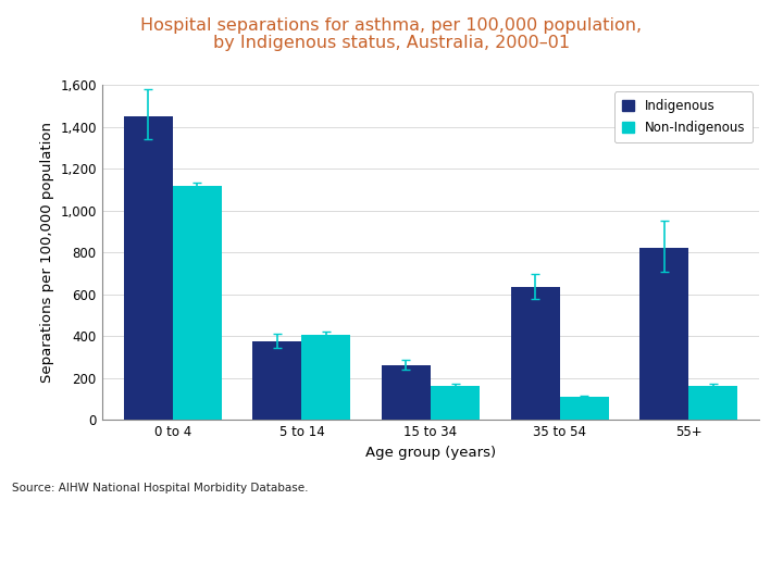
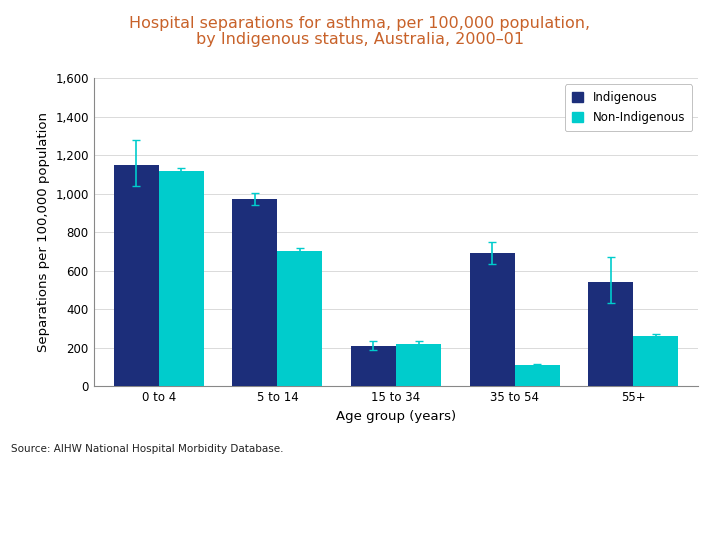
Indigenous/0 to 4: 1,450 -> 1,150
Indigenous/5 to 14: 380 -> 970
Non-Indigenous/5 to 14: 400 -> 700
Indigenous/15 to 34: 260 -> 210
Non-Indigenous/15 to 34: 160 -> 220
Indigenous/35 to 54: 640 -> 690
Indigenous/55+: 820 -> 540
Non-Indigenous/55+: 160 -> 260
